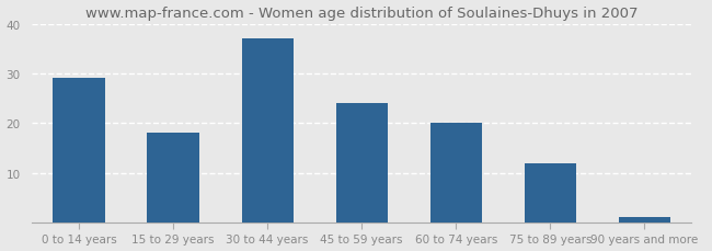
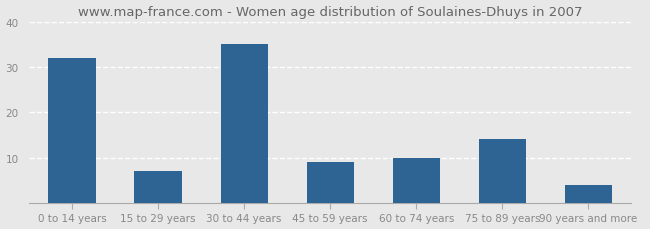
0 to 14 years: 29 -> 32
15 to 29 years: 18 -> 7
30 to 44 years: 37 -> 35
45 to 59 years: 24 -> 9
60 to 74 years: 20 -> 10
75 to 89 years: 12 -> 14
90 years and more: 1 -> 4
